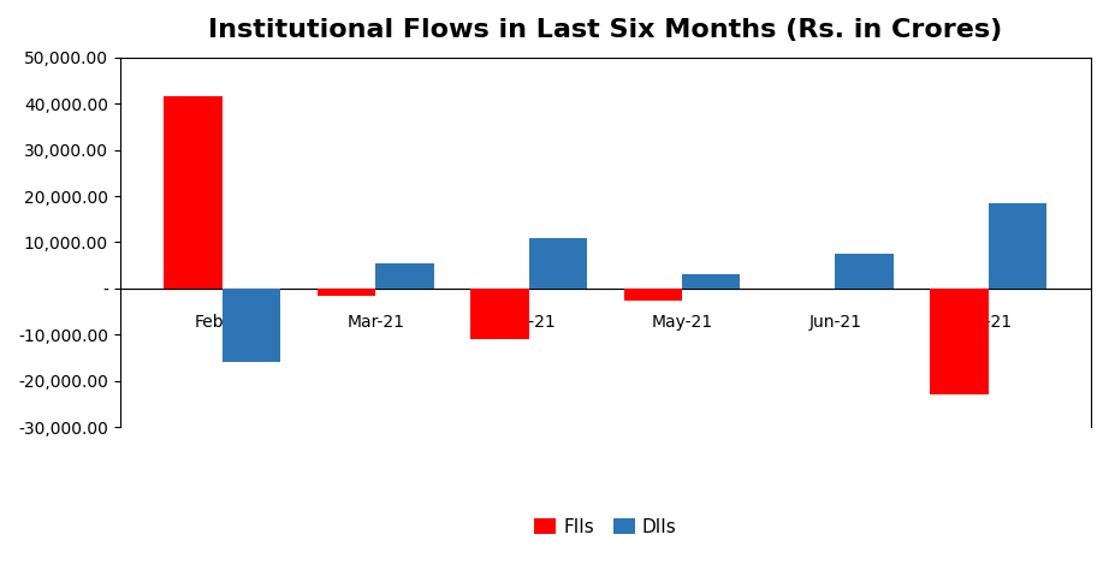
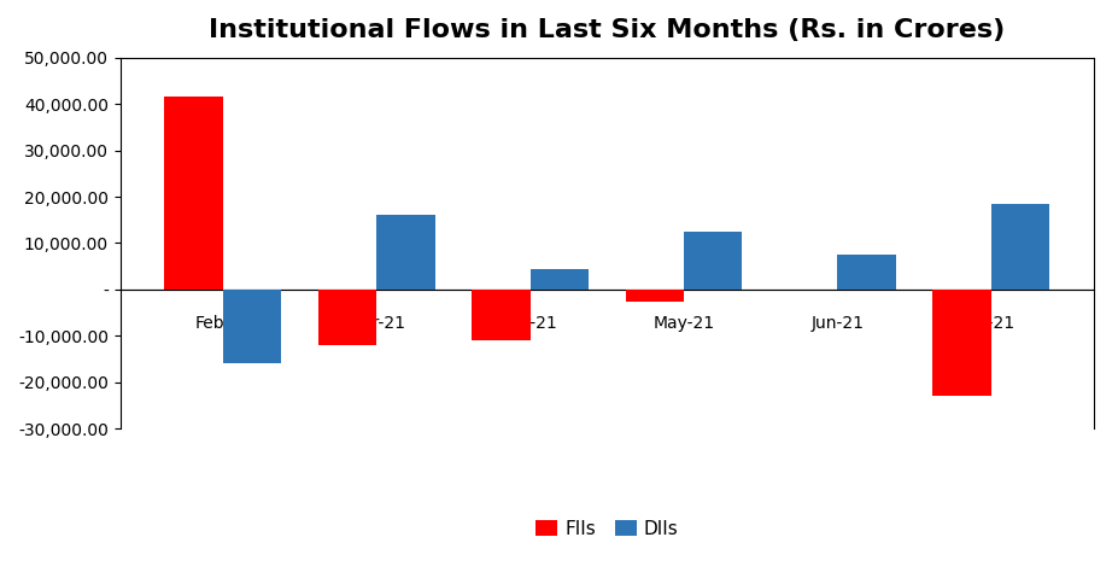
FIIs/Mar-21: -1,500 -> -12,000
DIIs/Mar-21: 5,500 -> 16,000
DIIs/Apr-21: 11,000 -> 4,500
DIIs/May-21: 3,000 -> 12,500
